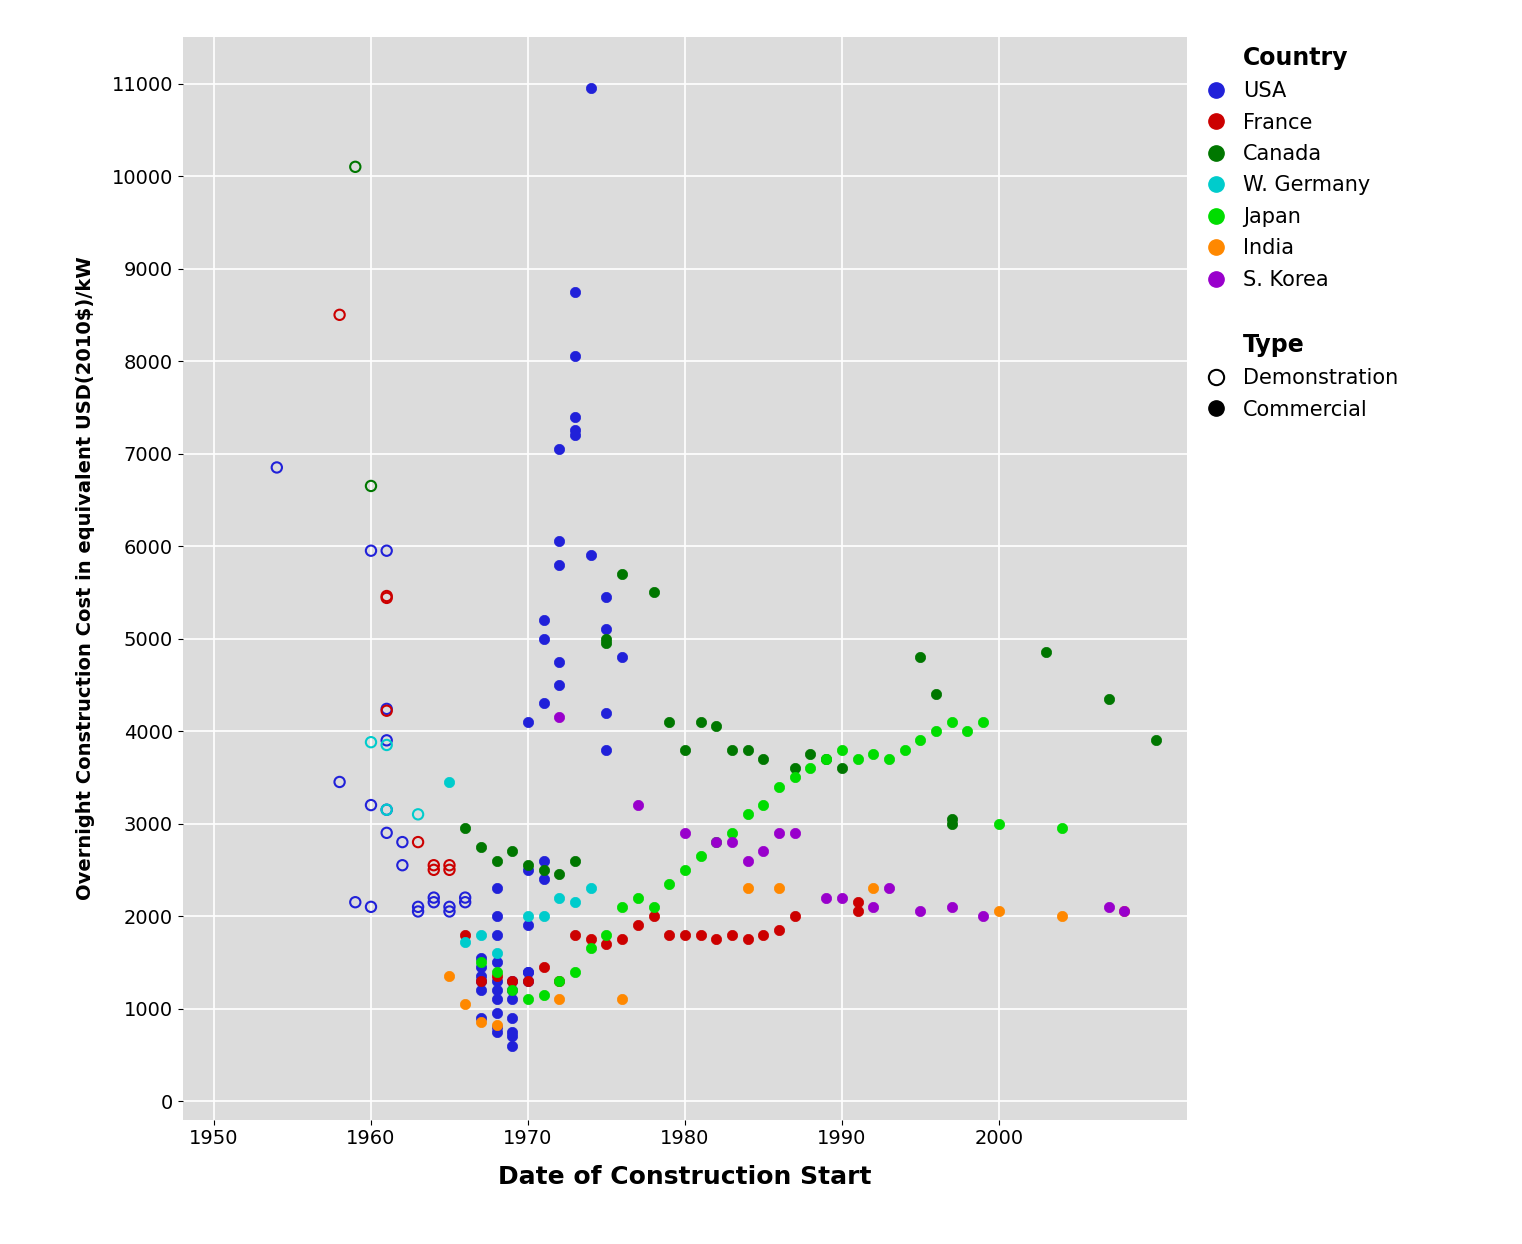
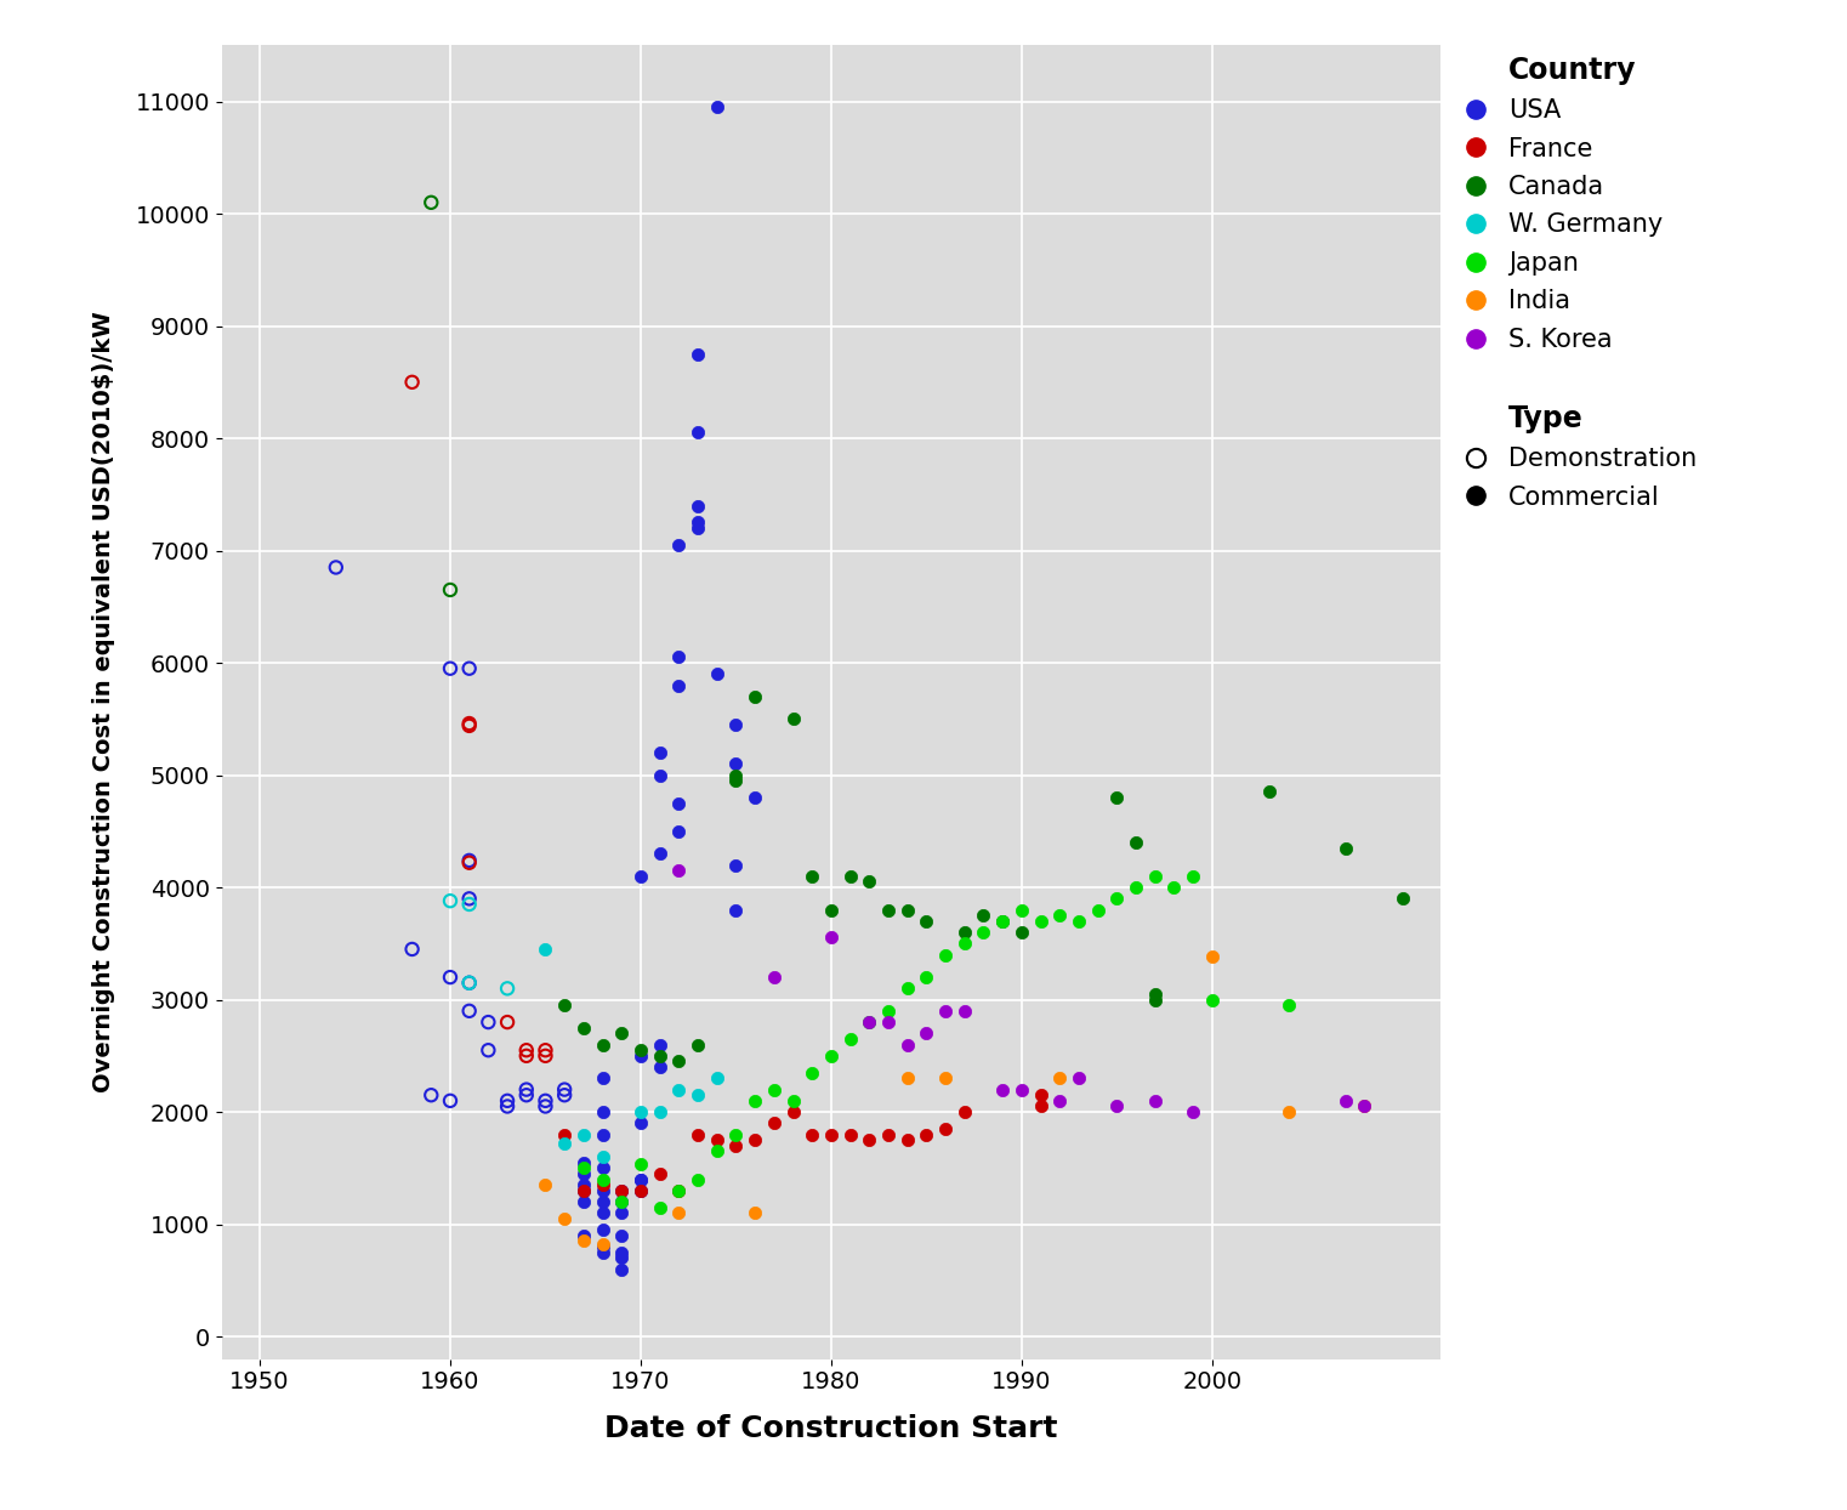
Japan/1970: 1100 -> 1540
S. Korea/1980: 2900 -> 3560
India/2000: 2050 -> 3380
